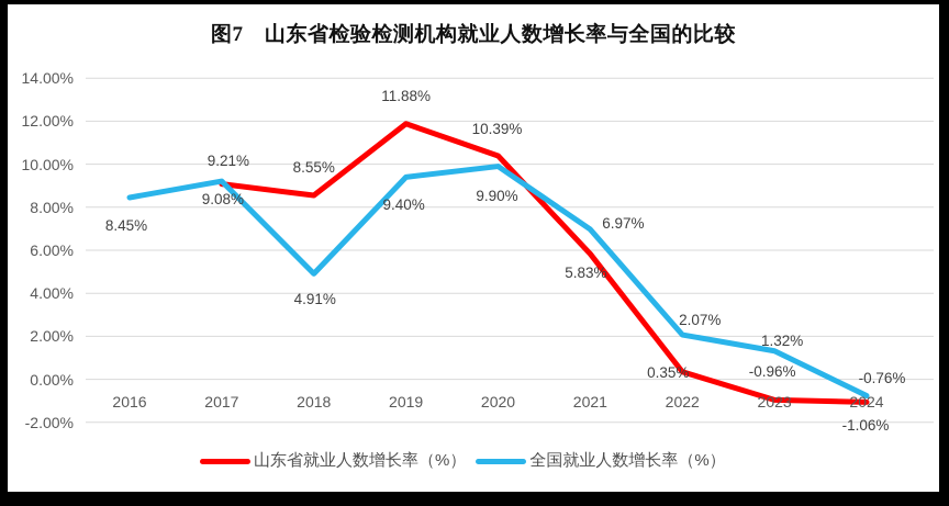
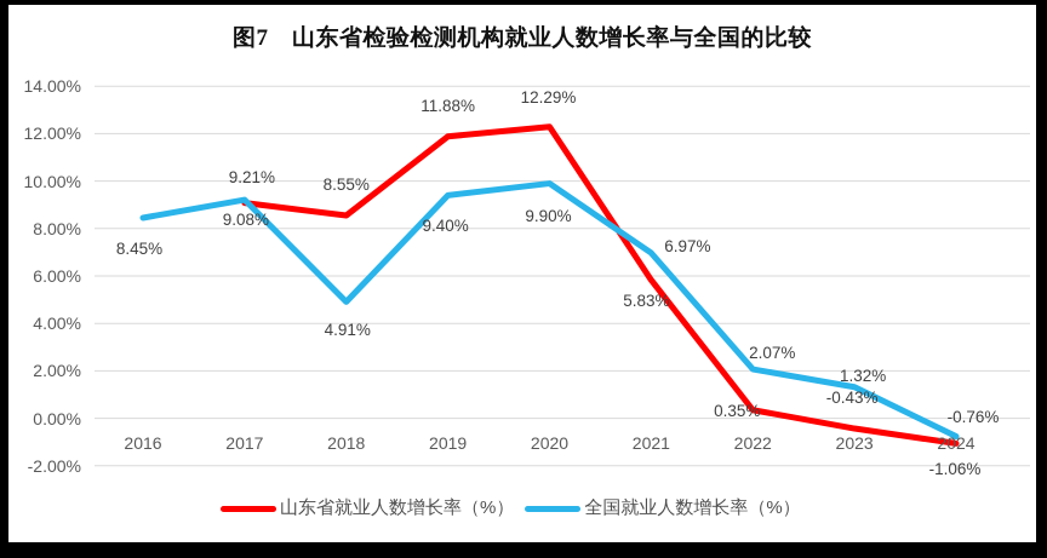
山东省就业人数增长率（%）/2020: 10.39% -> 12.29%
山东省就业人数增长率（%）/2023: -0.96% -> -0.43%
